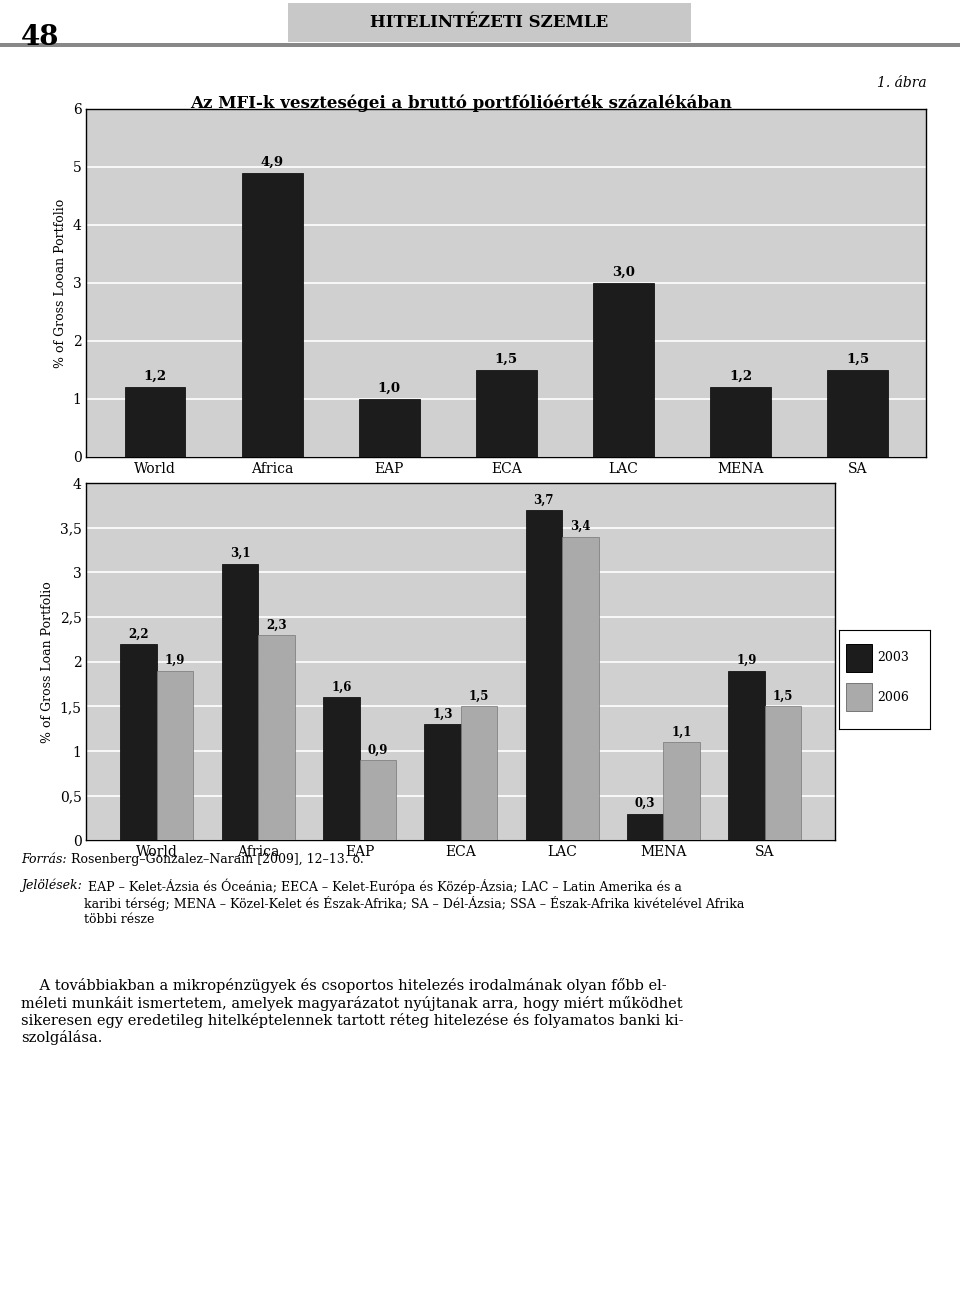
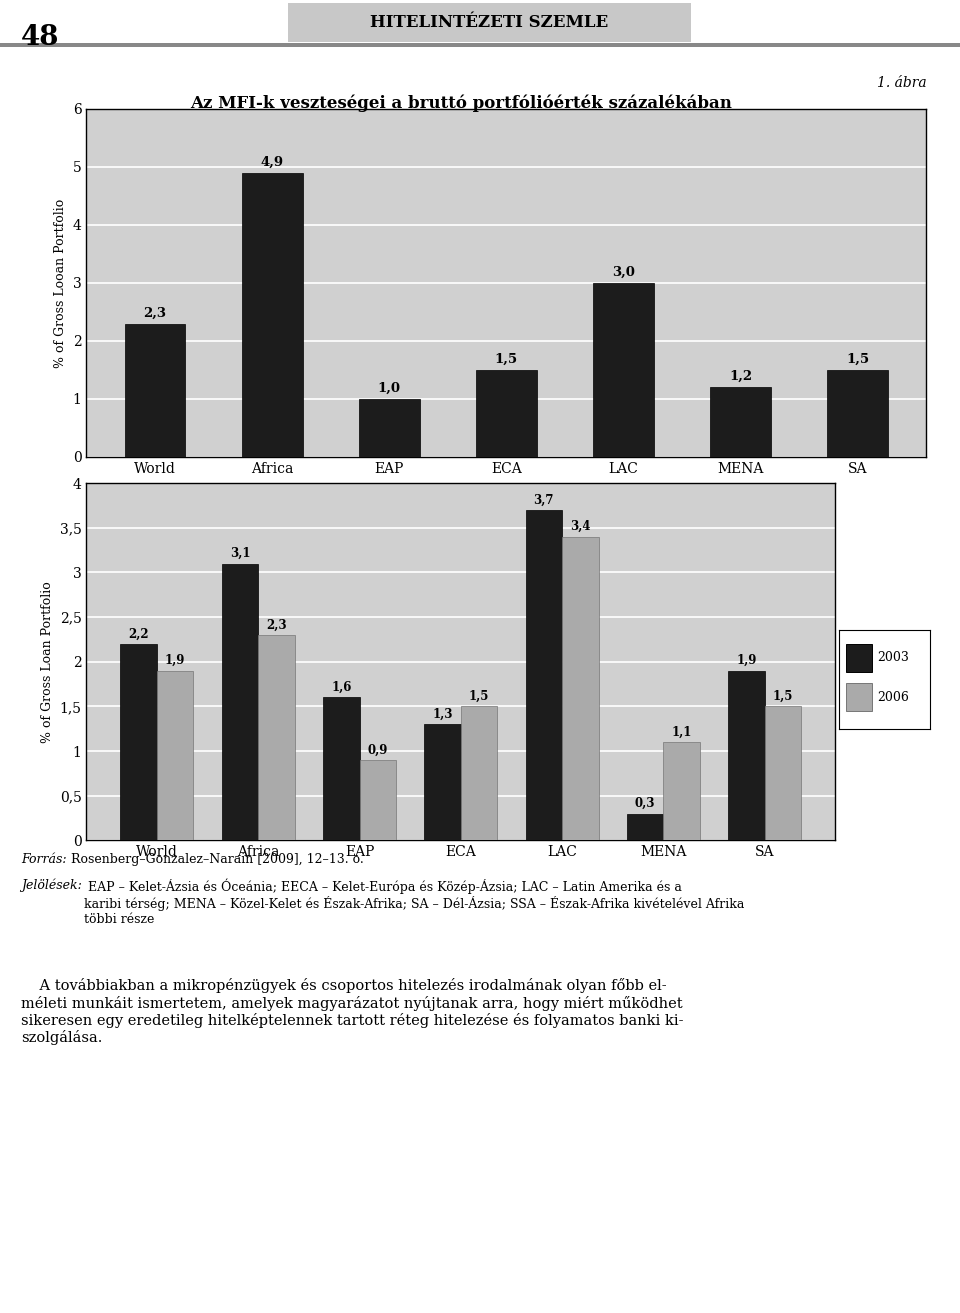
World: 1,2 -> 2,3
